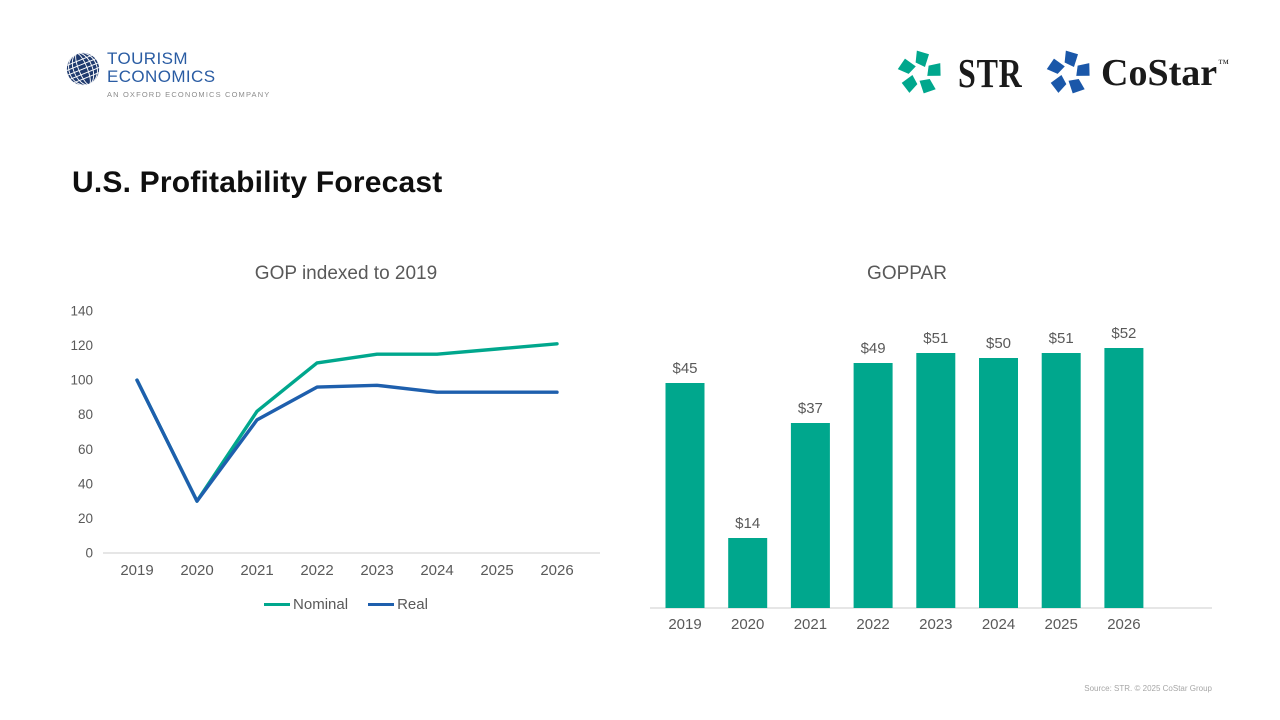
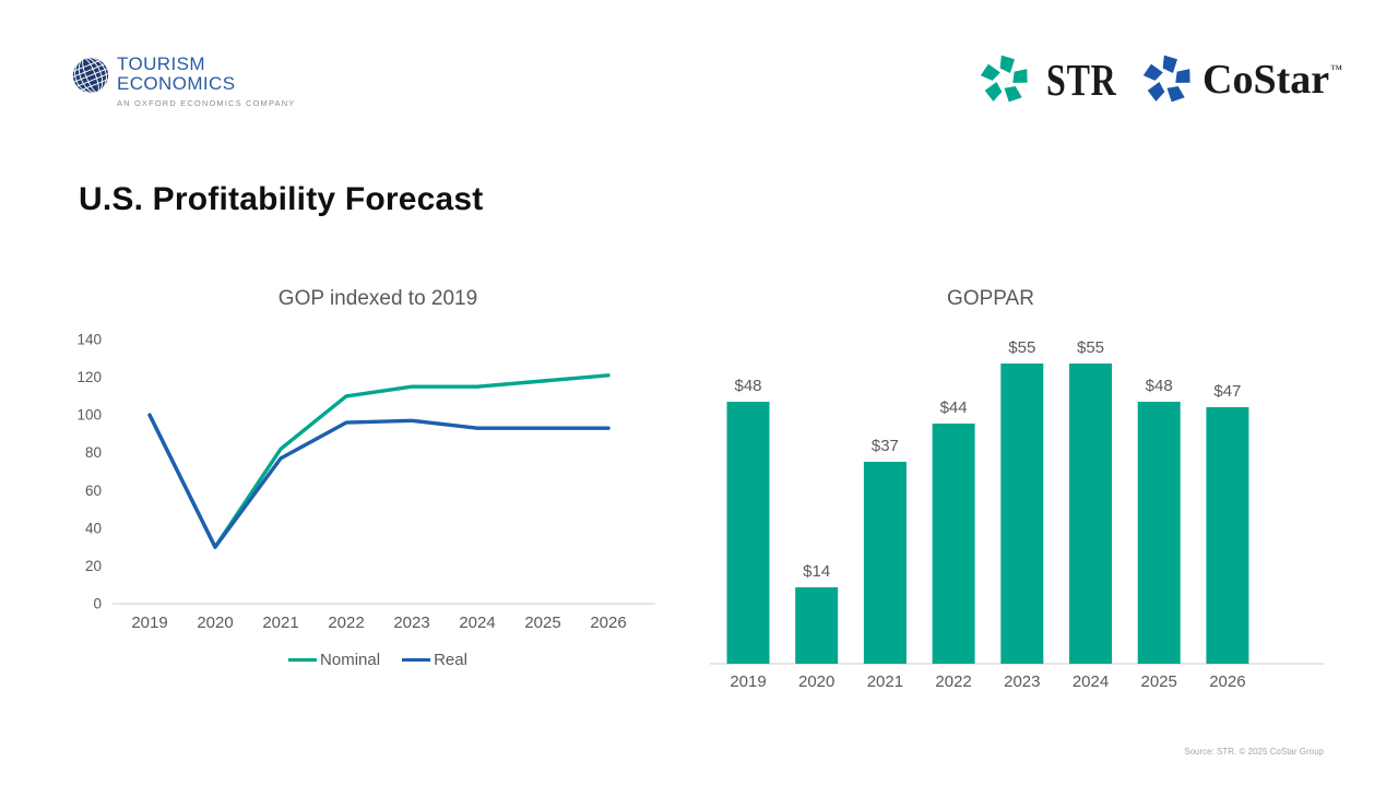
GOPPAR/2019: $45 -> $48
GOPPAR/2022: $49 -> $44
GOPPAR/2023: $51 -> $55
GOPPAR/2024: $50 -> $55
GOPPAR/2025: $51 -> $48
GOPPAR/2026: $52 -> $47
